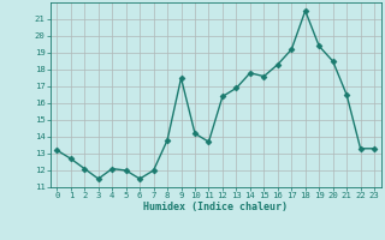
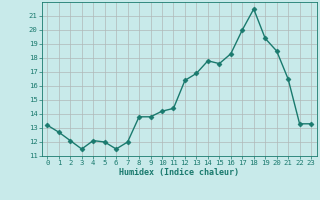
9: 17.5 -> 13.8
11: 13.7 -> 14.4
17: 19.2 -> 20.0
